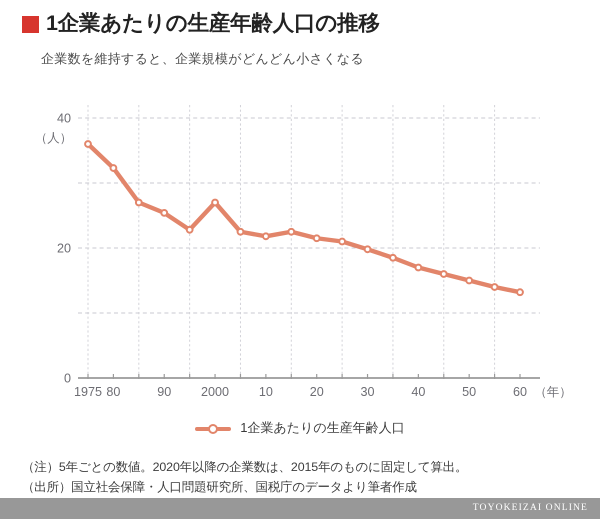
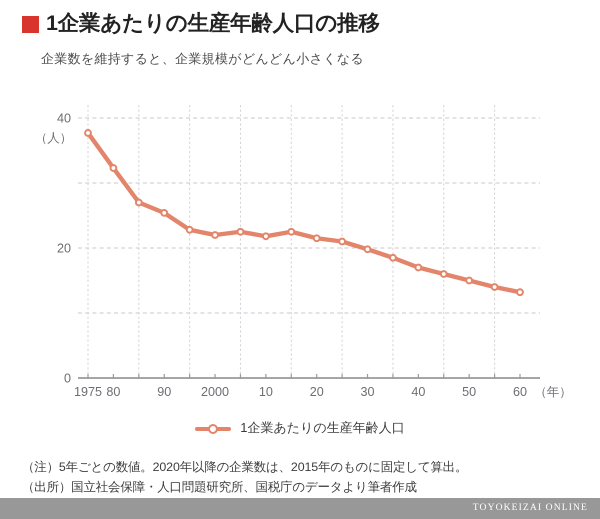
1975: 36 -> 38
2000: 27 -> 22
